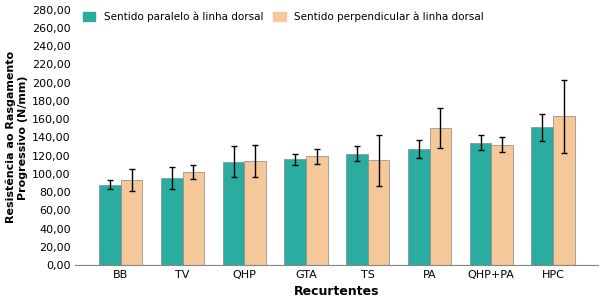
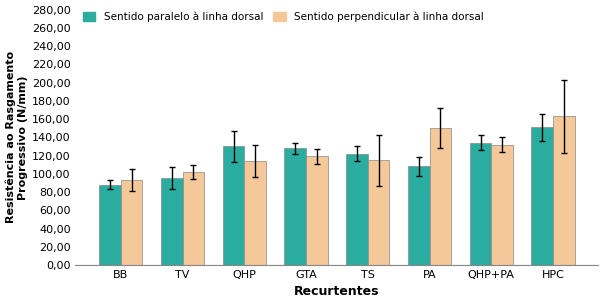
Sentido paralelo à linha dorsal/QHP: 113 -> 130
Sentido paralelo à linha dorsal/GTA: 116 -> 128
Sentido paralelo à linha dorsal/PA: 127 -> 108
